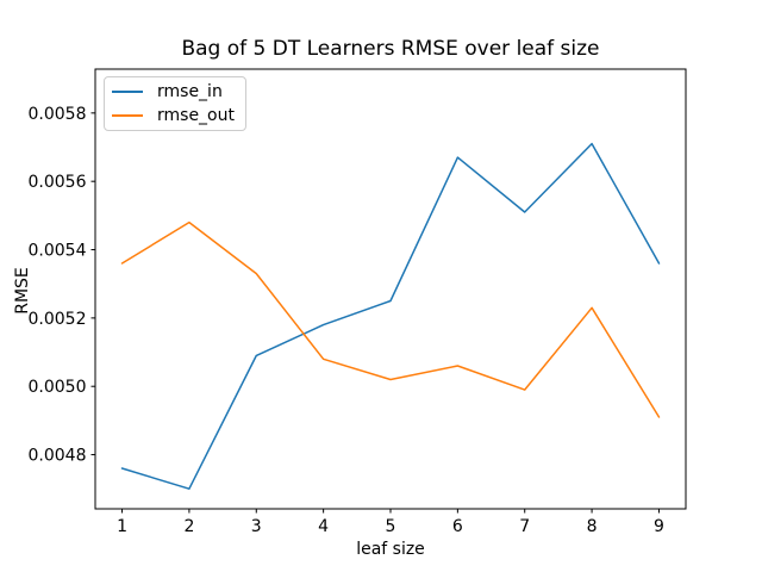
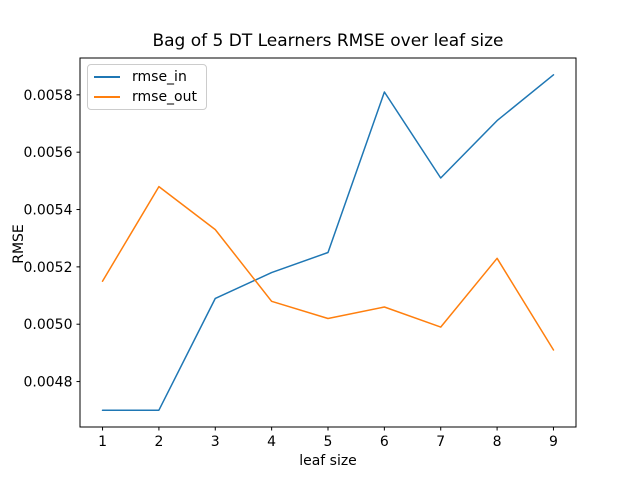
rmse_in/1: 0.00476 -> 0.00470
rmse_out/1: 0.00536 -> 0.00515
rmse_in/6: 0.00567 -> 0.00581
rmse_in/9: 0.00536 -> 0.00587
